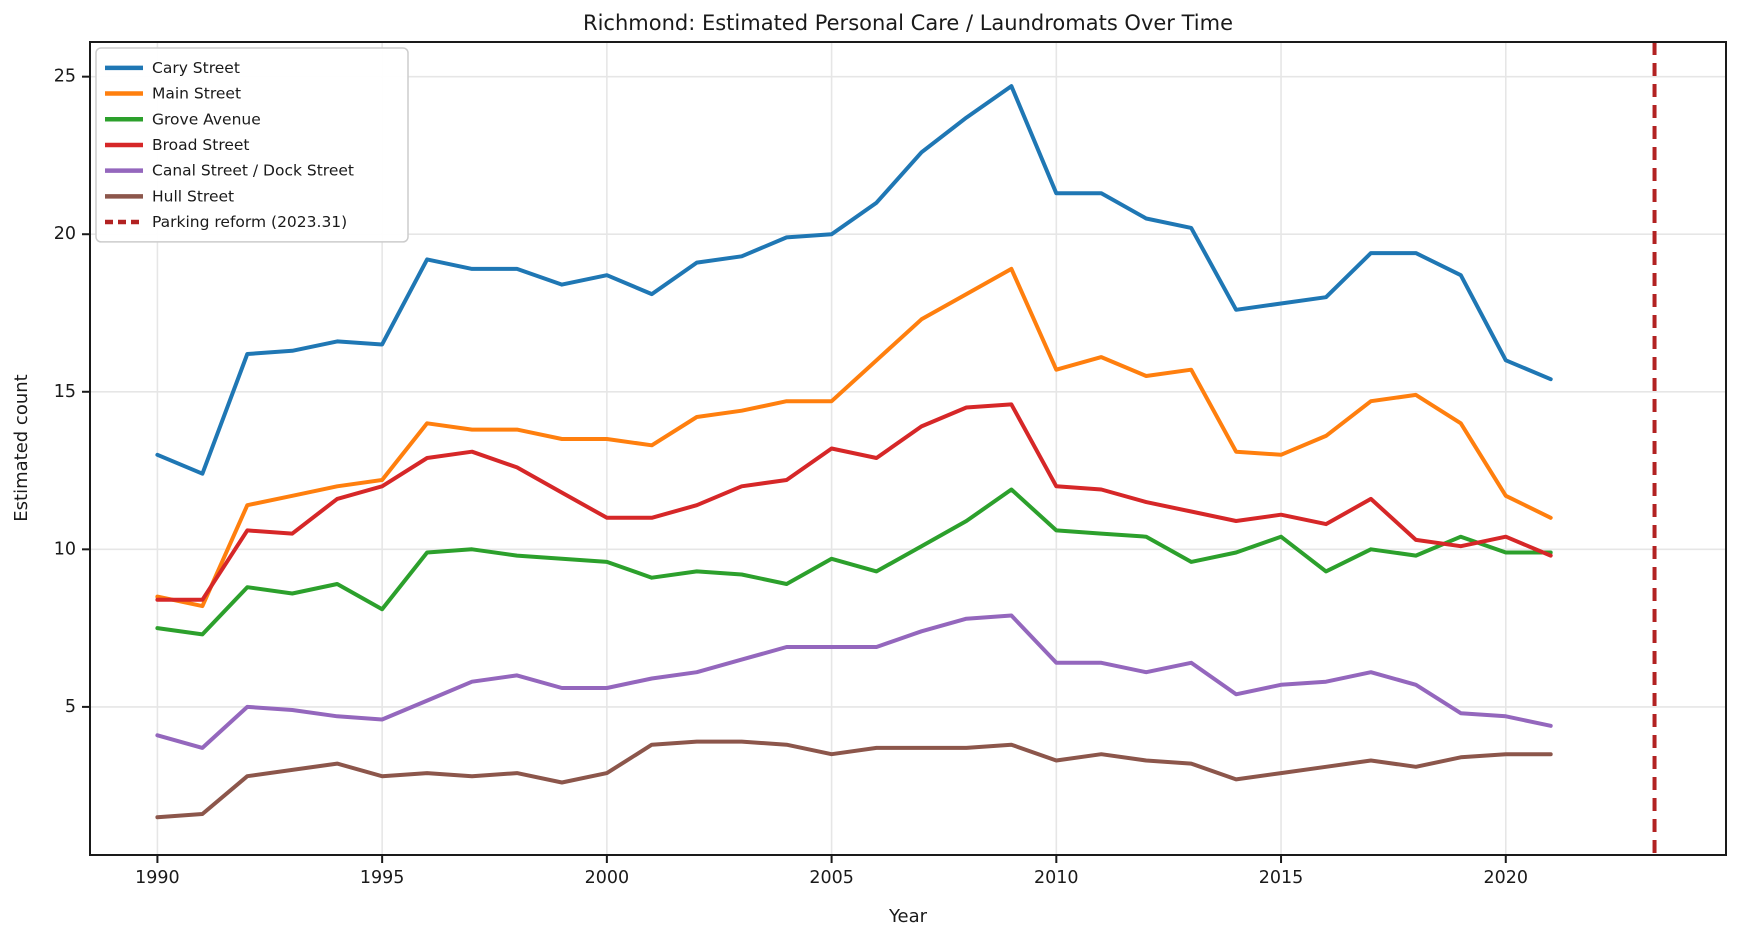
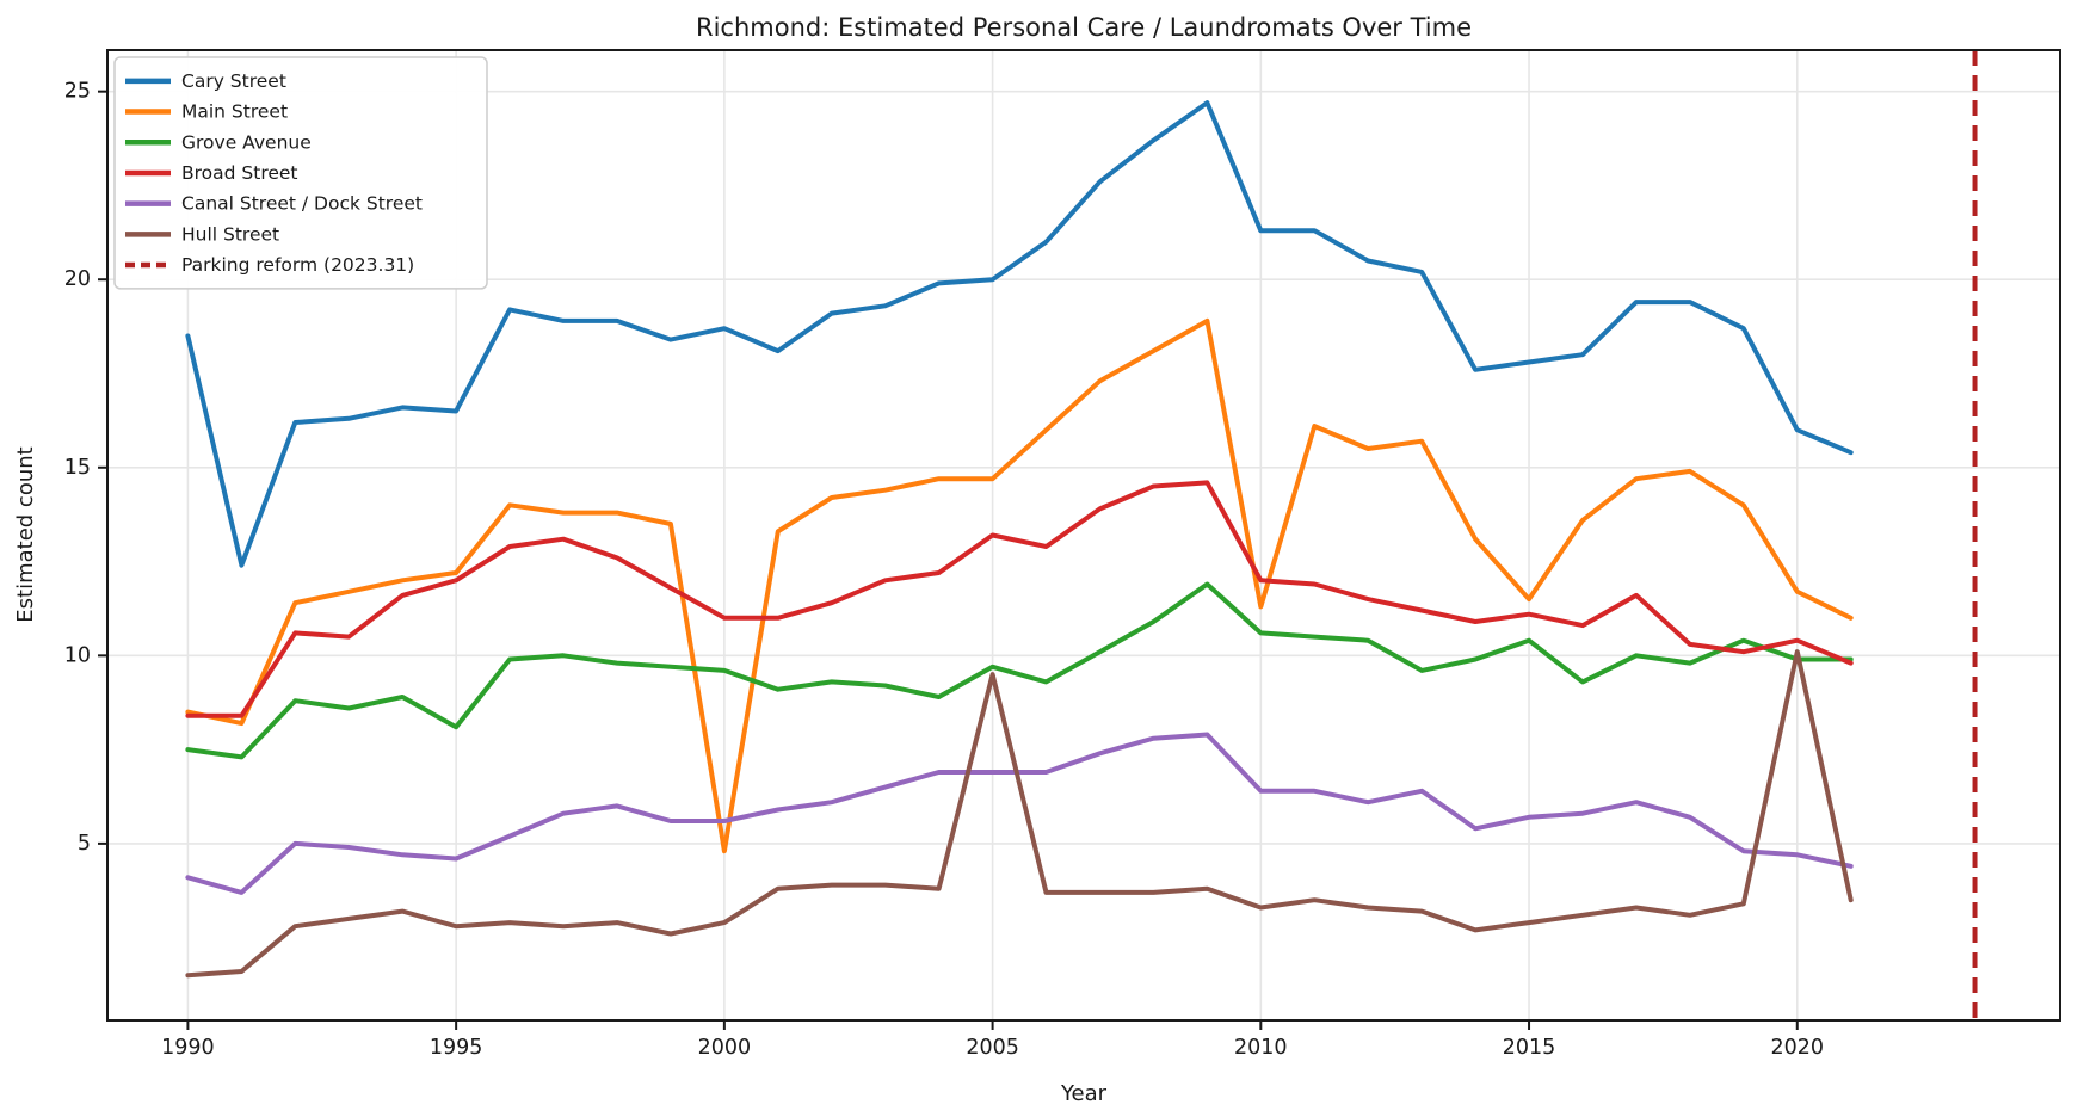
Cary Street/1990: 13.0 -> 18.5
Main Street/2000: 13.5 -> 4.8
Hull Street/2005: 3.5 -> 9.5
Main Street/2010: 15.7 -> 11.3
Main Street/2015: 13.0 -> 11.5
Hull Street/2020: 3.5 -> 10.1
